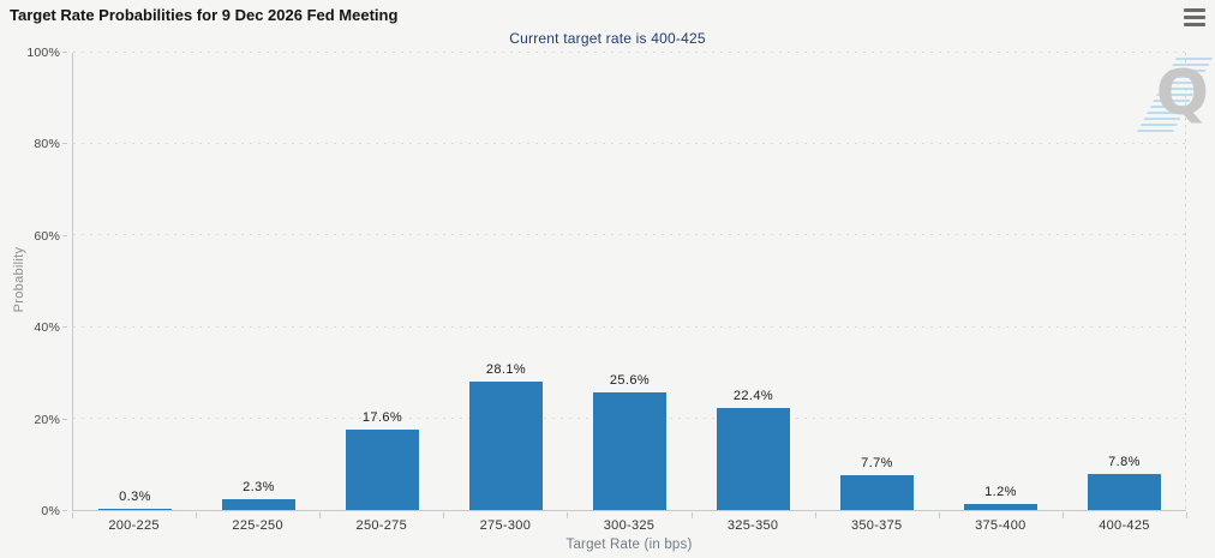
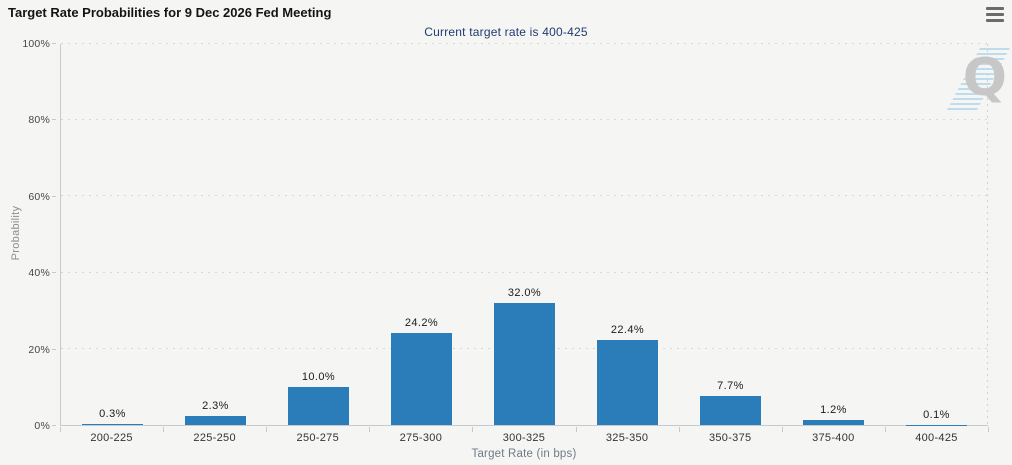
250-275: 17.6% -> 10.0%
275-300: 28.1% -> 24.2%
300-325: 25.6% -> 32.0%
400-425: 7.8% -> 0.1%
